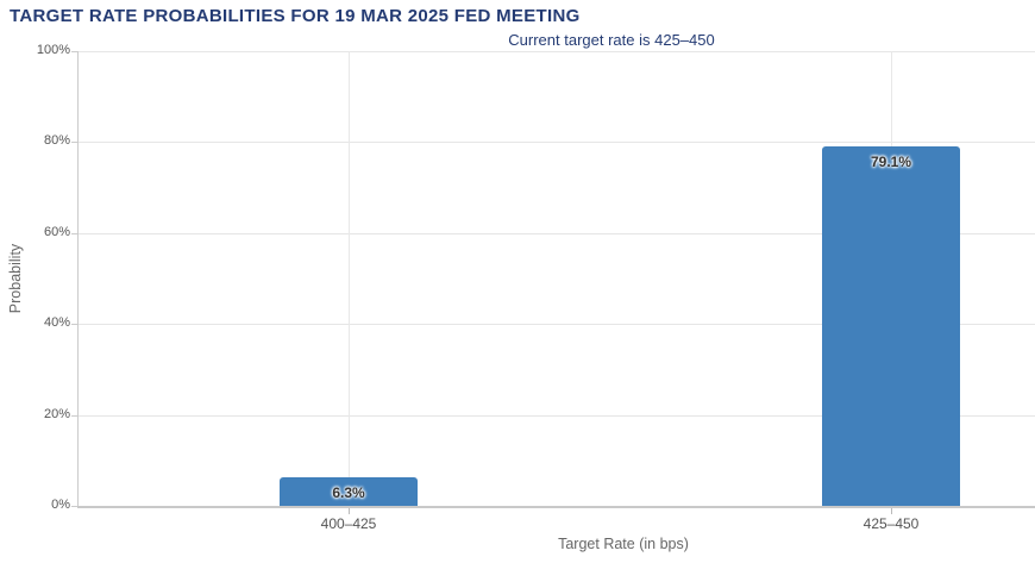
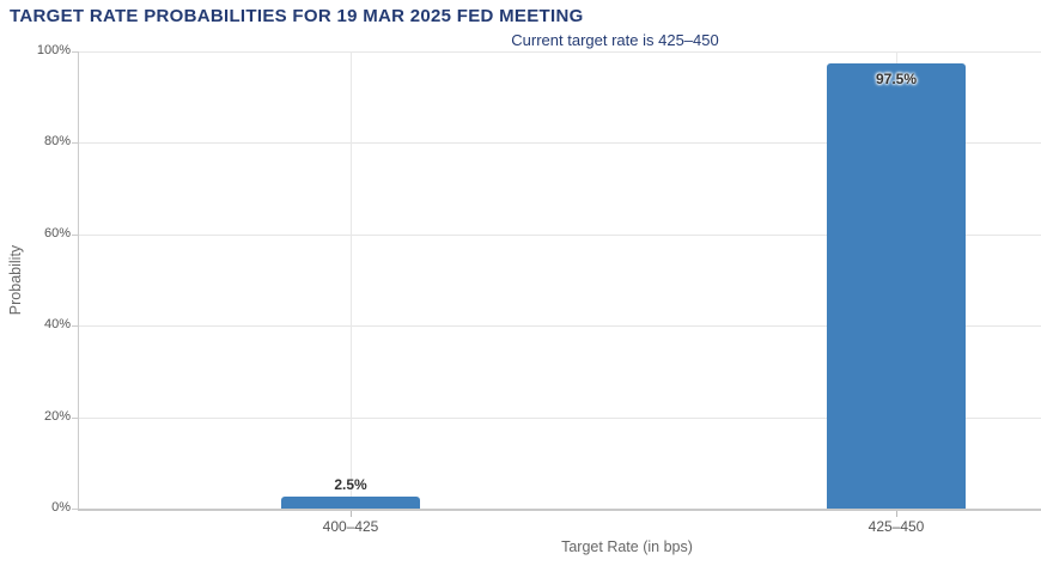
400–425: 6.3% -> 2.5%
425–450: 79.1% -> 97.5%
